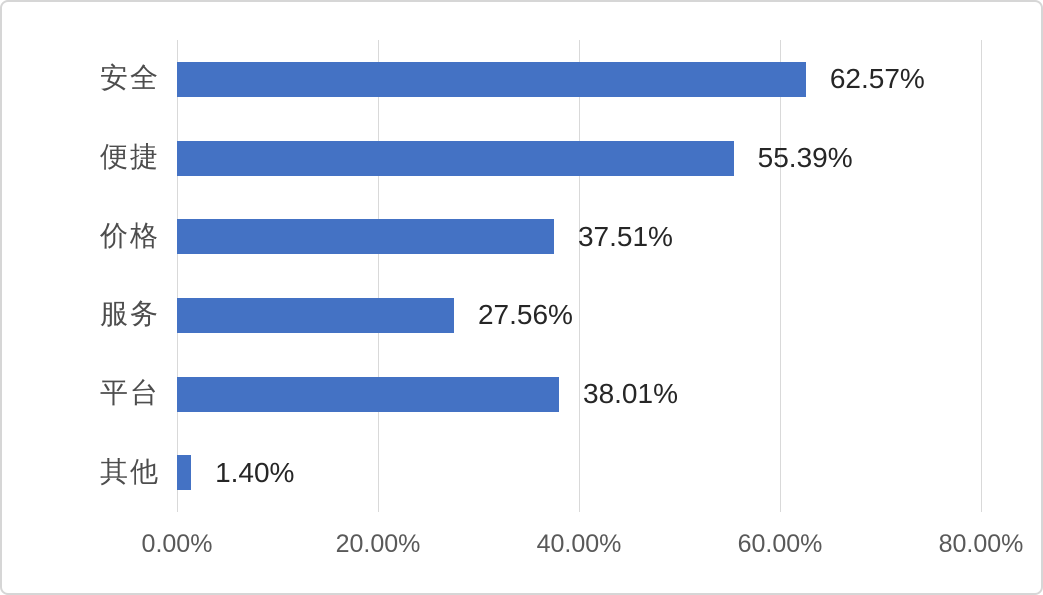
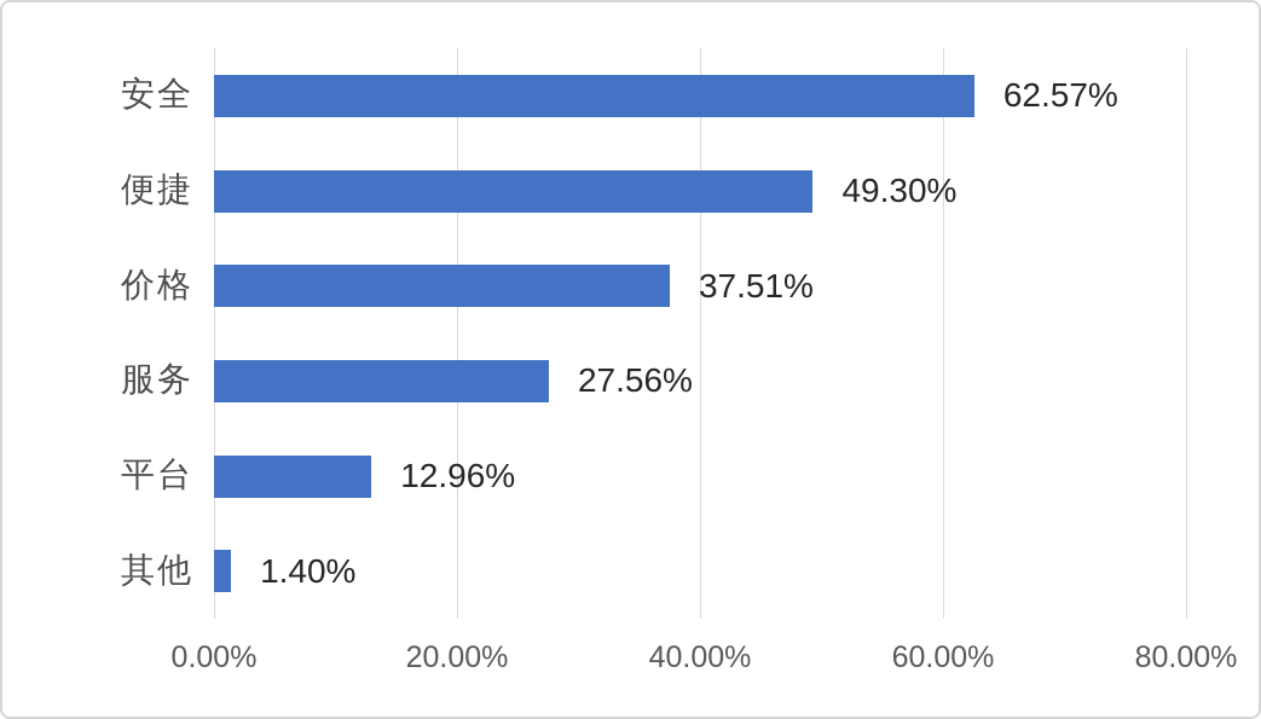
便捷: 55.39% -> 49.30%
平台: 38.01% -> 12.96%
